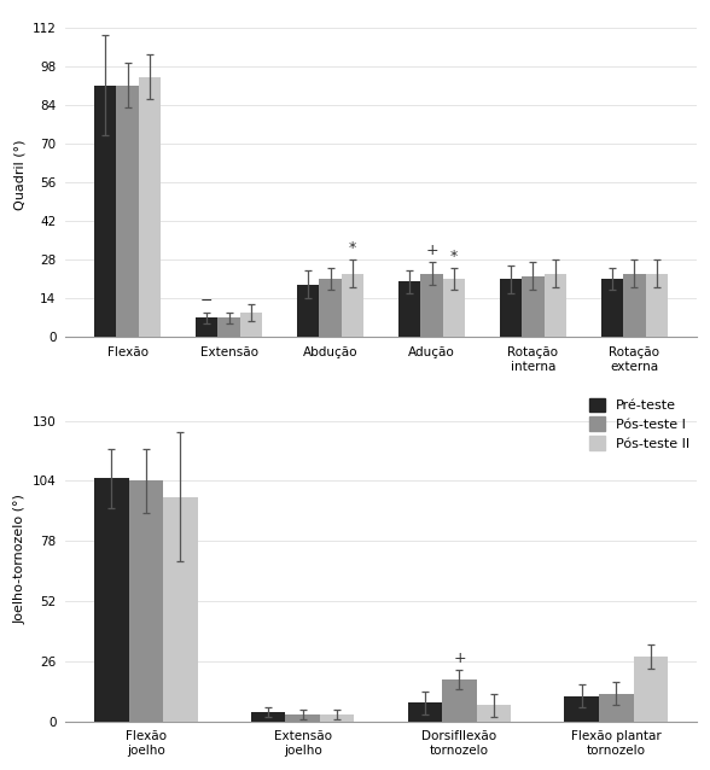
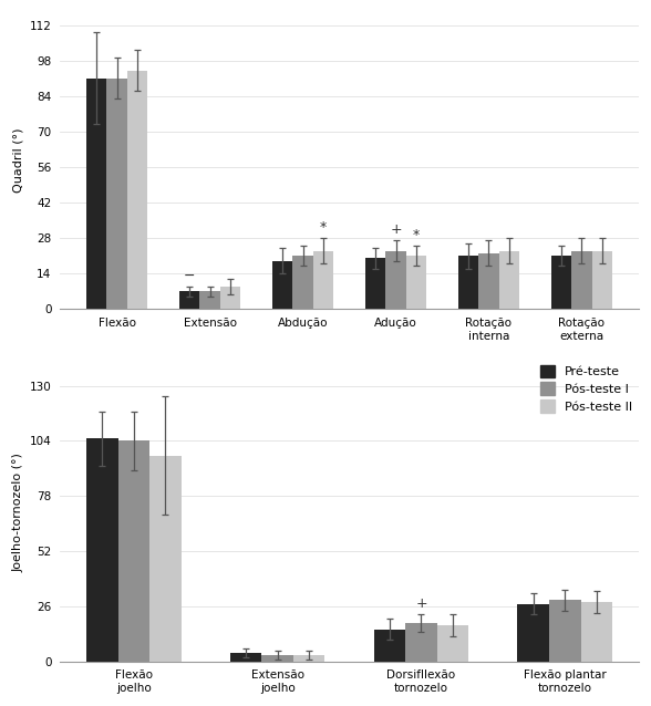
Pré-teste/Dorsifllexão tornozelo: 8 -> 15
Pós-teste II/Dorsifllexão tornozelo: 7 -> 17
Pré-teste/Flexão plantar tornozelo: 11 -> 27
Pós-teste I/Flexão plantar tornozelo: 12 -> 29
